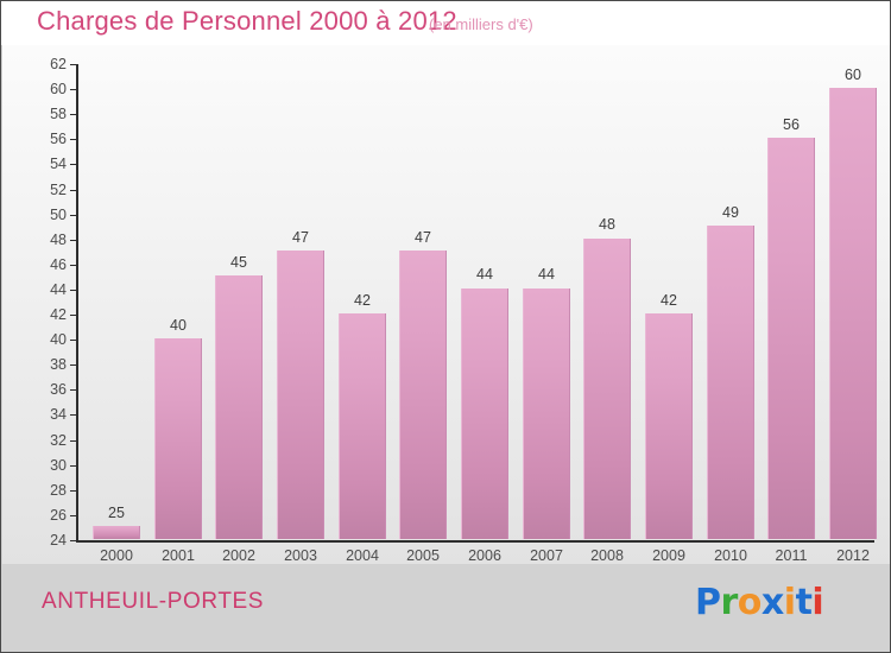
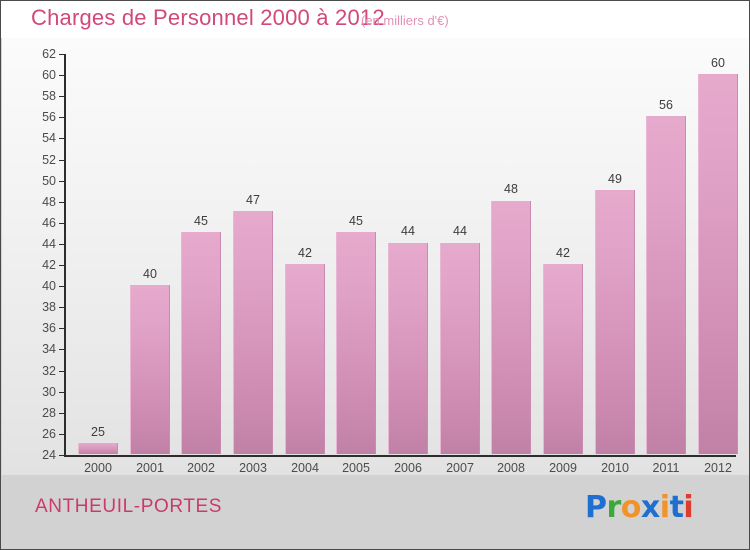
2005: 47 -> 45
